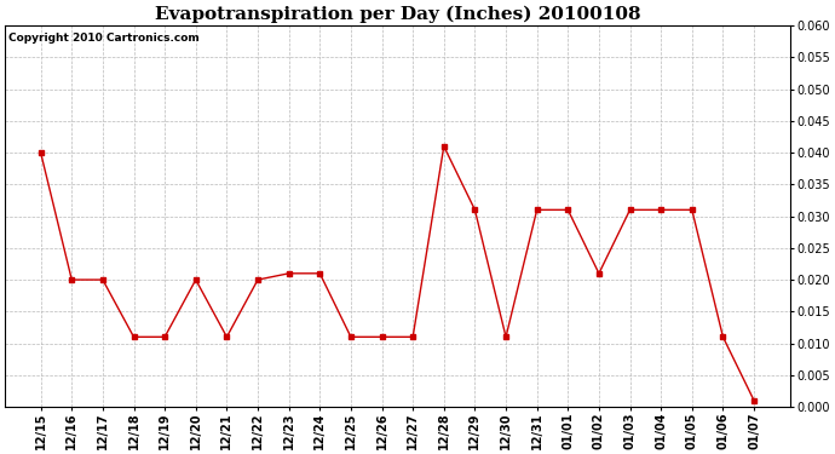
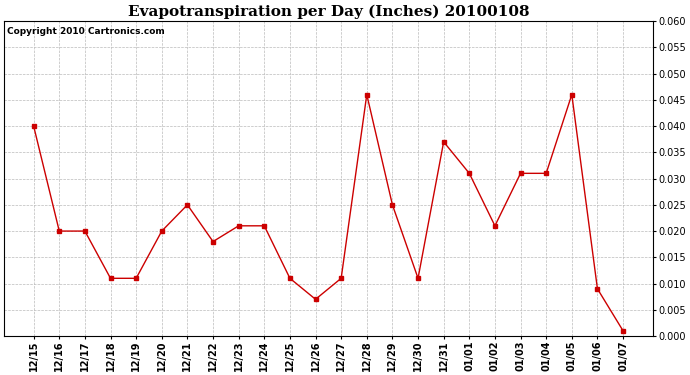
12/21: 0.011 -> 0.025
12/22: 0.020 -> 0.018
12/26: 0.011 -> 0.007
12/28: 0.041 -> 0.046
12/29: 0.031 -> 0.025
12/31: 0.031 -> 0.037
01/05: 0.031 -> 0.046
01/06: 0.011 -> 0.009
